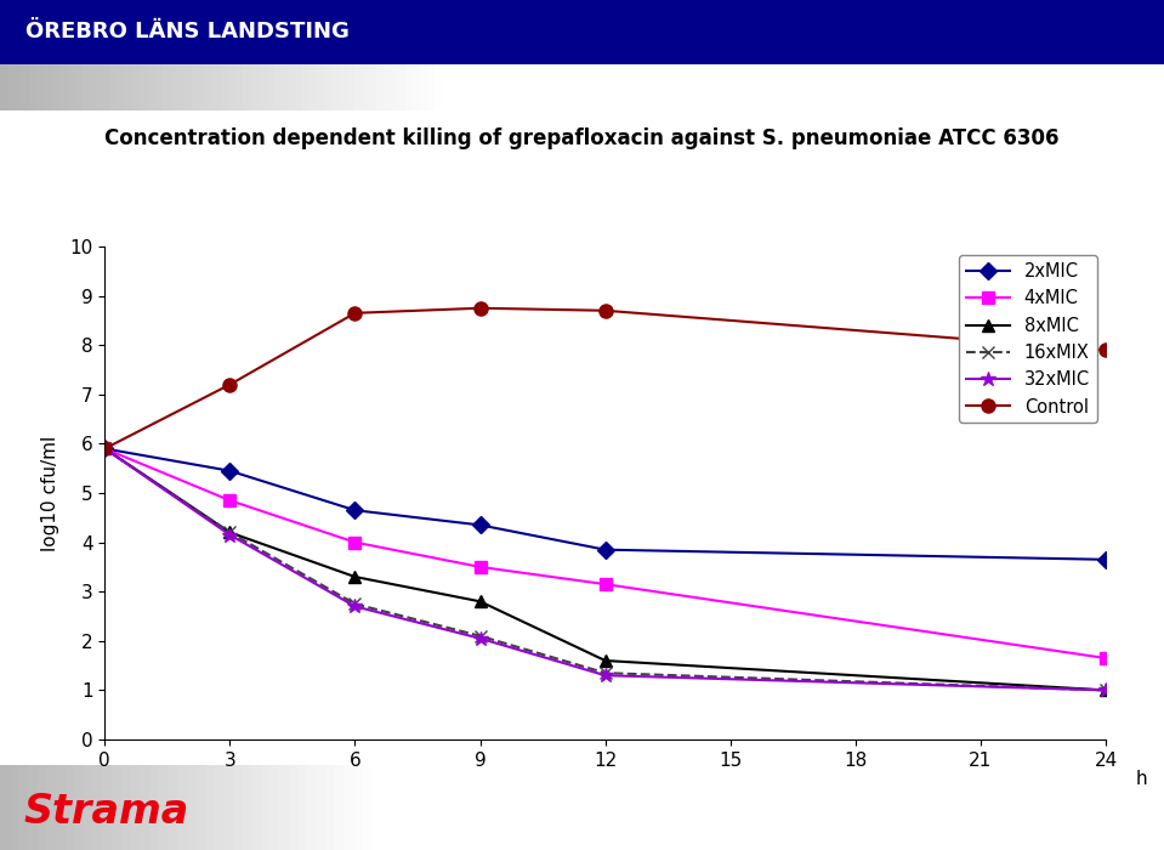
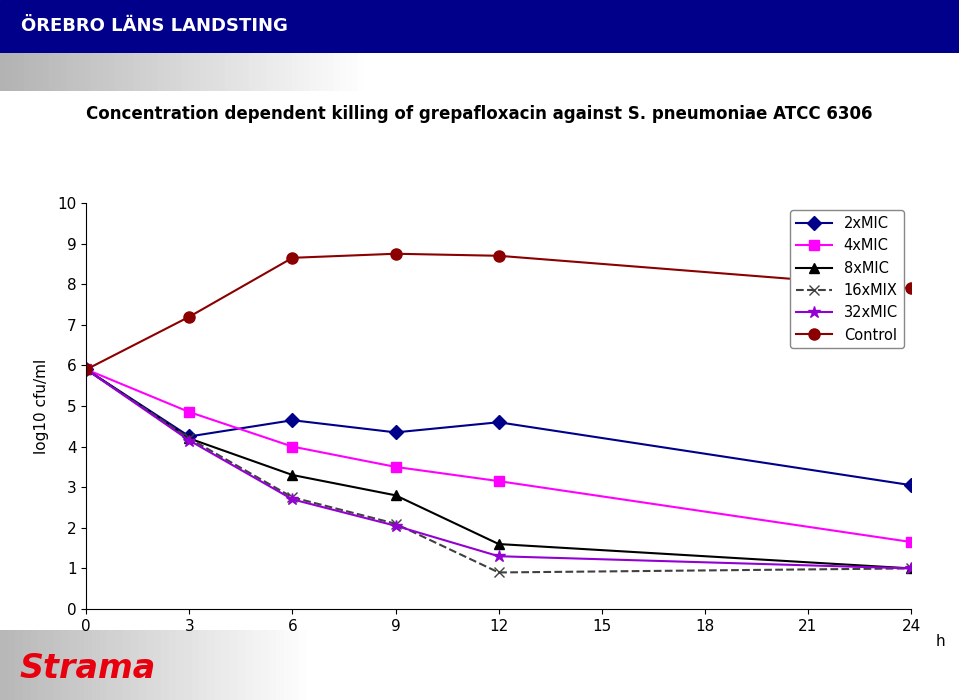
2xMIC/3: 5.45 -> 4.25
2xMIC/12: 3.85 -> 4.60
16xMIX/12: 1.35 -> 0.90
2xMIC/24: 3.65 -> 3.05
